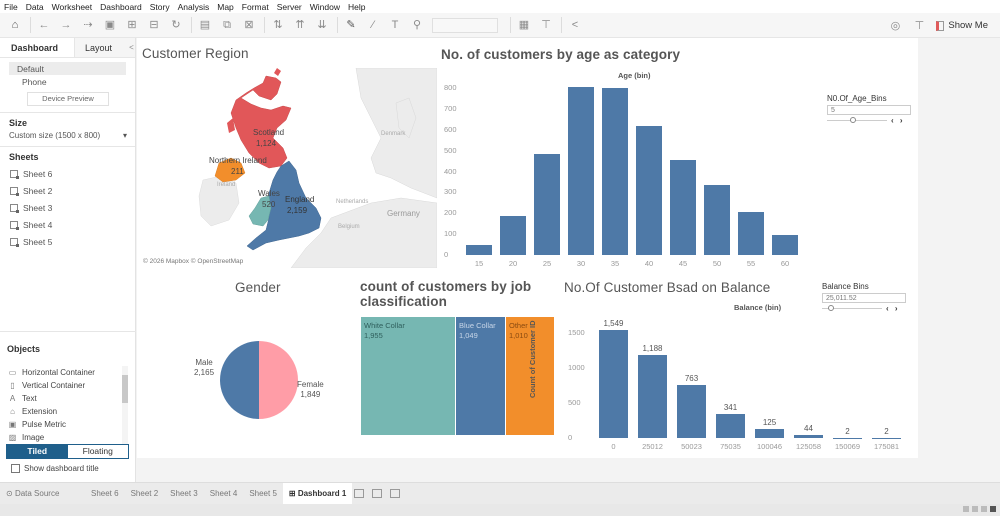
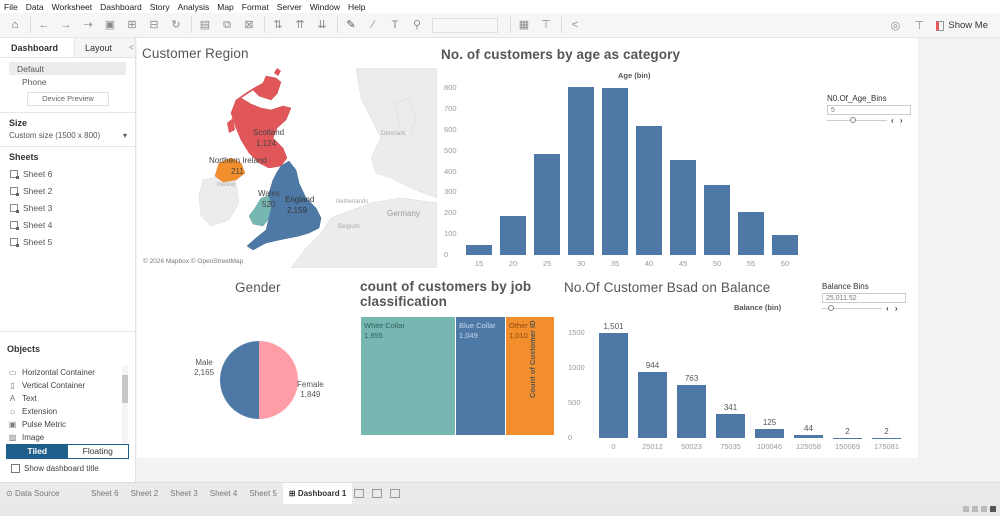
No.Of Customer Bsad on Balance/0: 1,549 -> 1,501
No.Of Customer Bsad on Balance/25012: 1,188 -> 944
